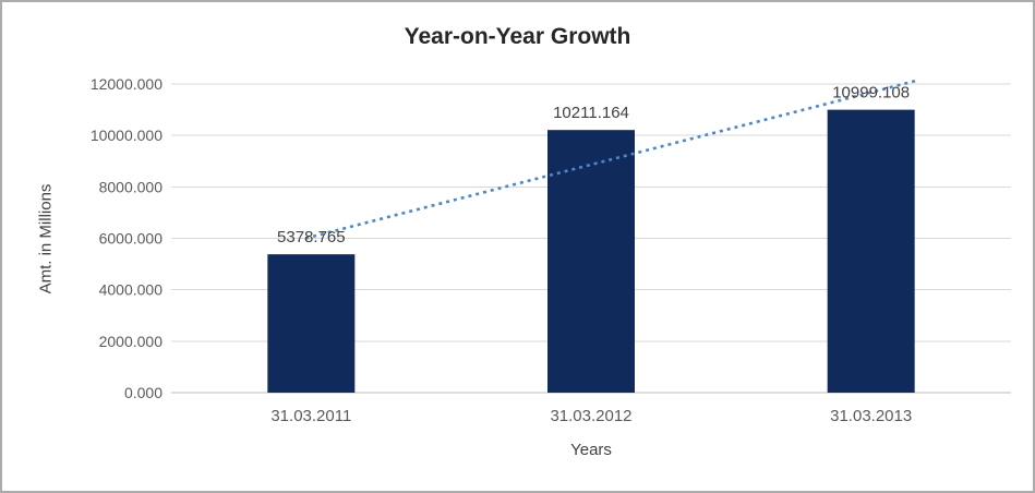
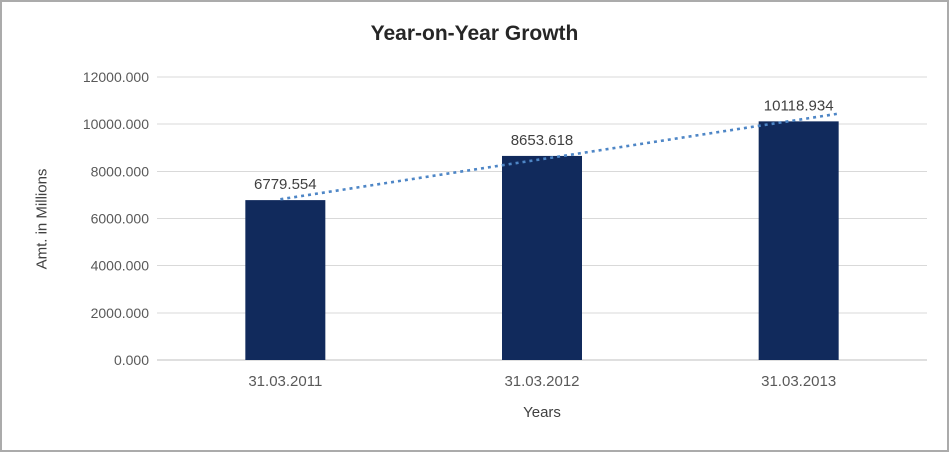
31.03.2011: 5378.765 -> 6779.554
31.03.2012: 10211.164 -> 8653.618
31.03.2013: 10999.108 -> 10118.934
